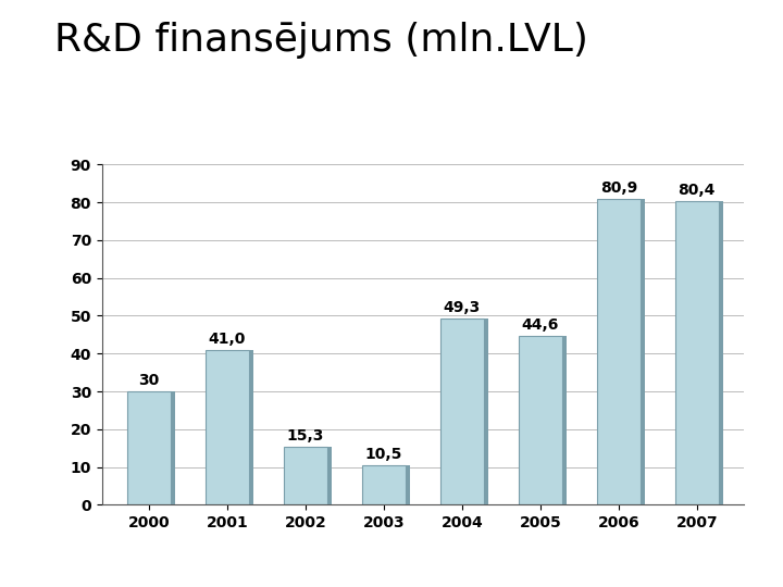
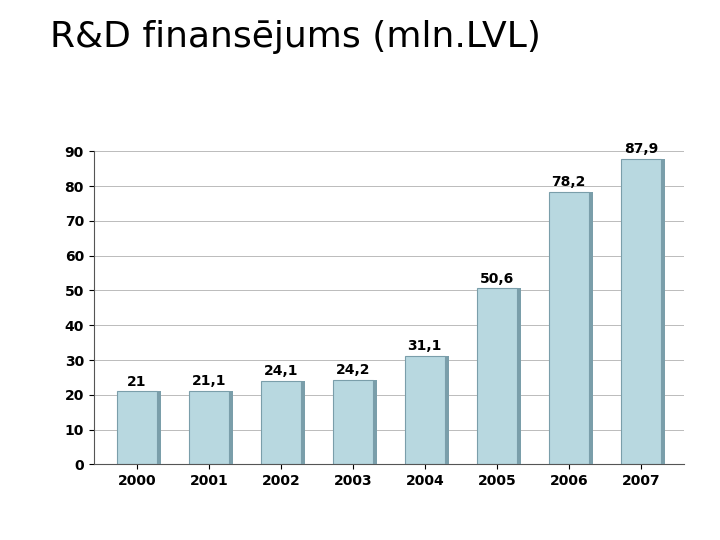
2000: 30 -> 21
2001: 41,0 -> 21,1
2002: 15,3 -> 24,1
2003: 10,5 -> 24,2
2004: 49,3 -> 31,1
2005: 44,6 -> 50,6
2006: 80,9 -> 78,2
2007: 80,4 -> 87,9
